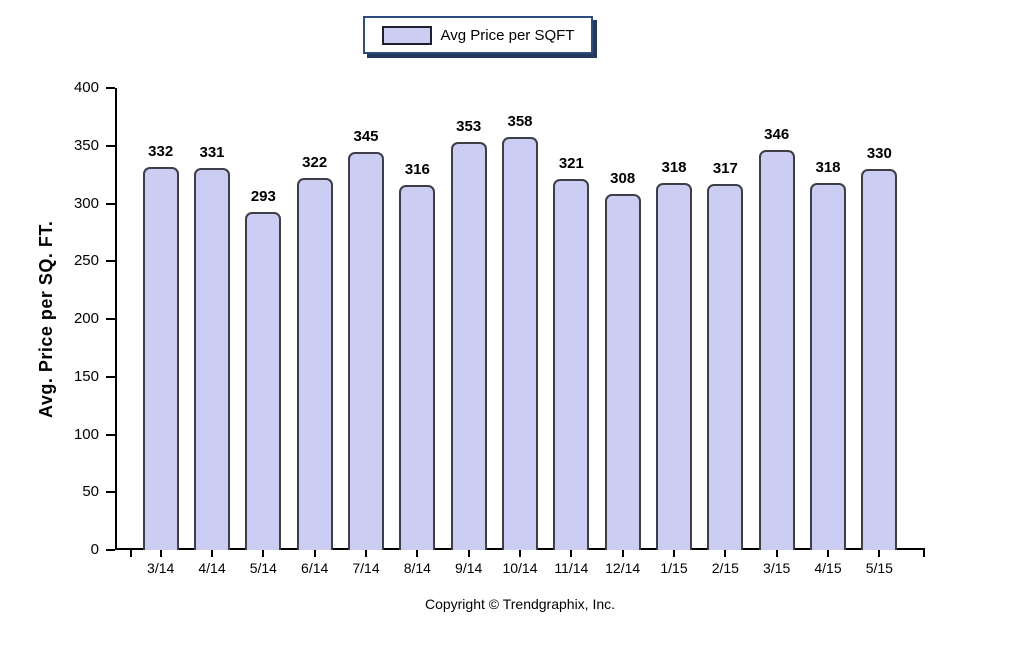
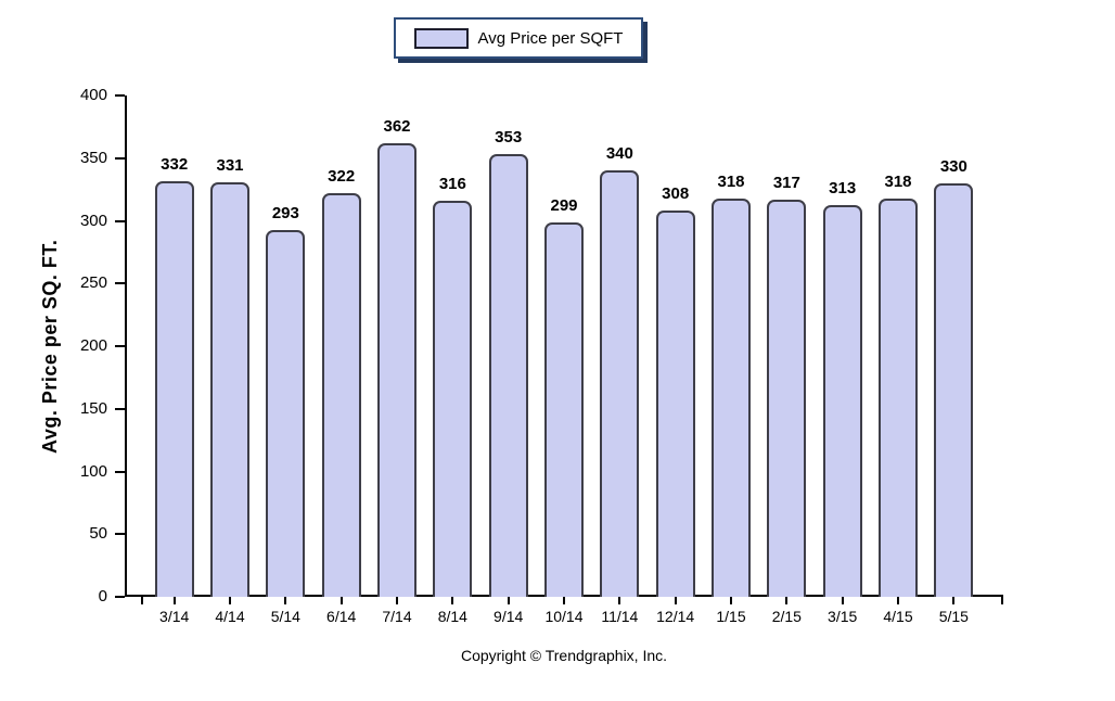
7/14: 345 -> 362
10/14: 358 -> 299
11/14: 321 -> 340
3/15: 346 -> 313
